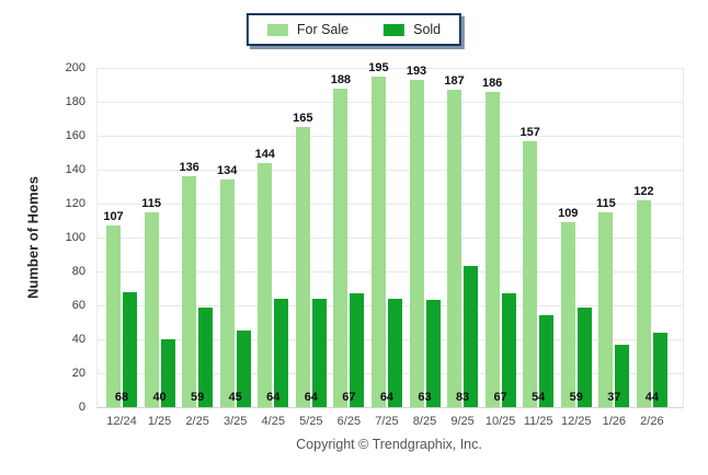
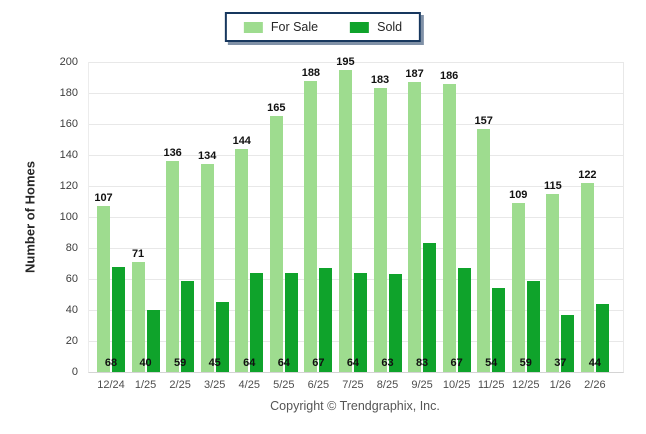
For Sale/1/25: 115 -> 71
For Sale/8/25: 193 -> 183
